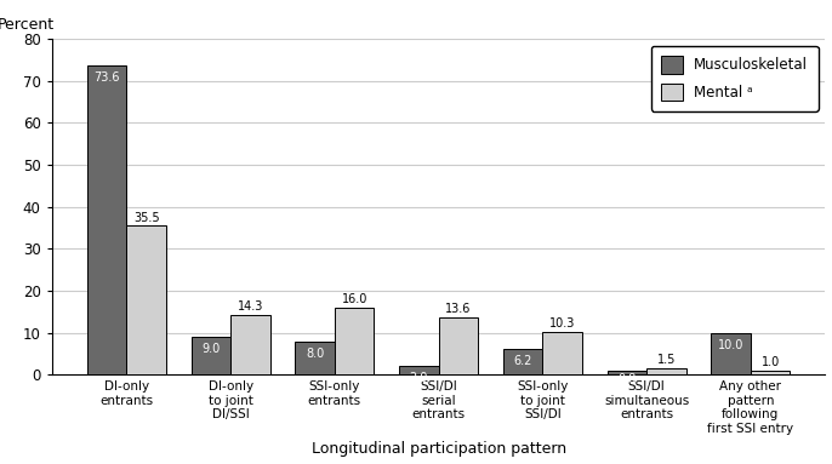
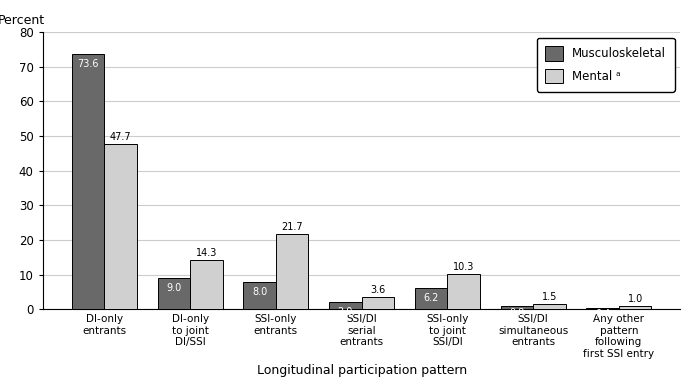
Mental ᵃ/DI-only entrants: 35.5 -> 47.7
Mental ᵃ/SSI-only entrants: 16.0 -> 21.7
Mental ᵃ/SSI/DI serial entrants: 13.6 -> 3.6
Musculoskeletal/Any other pattern following first SSI entry: 10.0 -> 0.4
